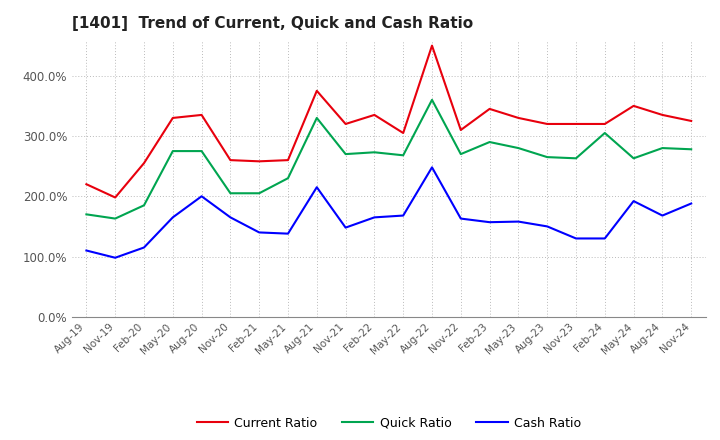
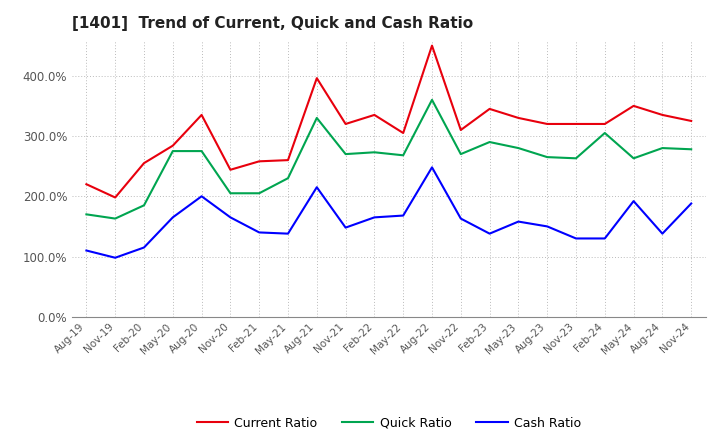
Current Ratio/May-20: 330% -> 284%
Current Ratio/Nov-20: 260% -> 244%
Current Ratio/Aug-21: 375% -> 396%
Cash Ratio/Feb-23: 157% -> 138%
Cash Ratio/Aug-24: 168% -> 138%
